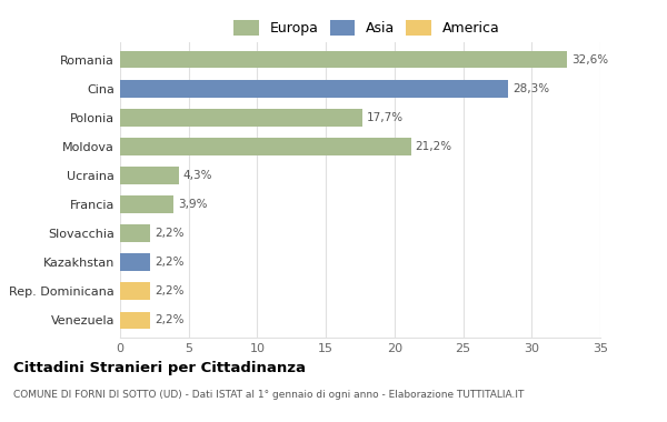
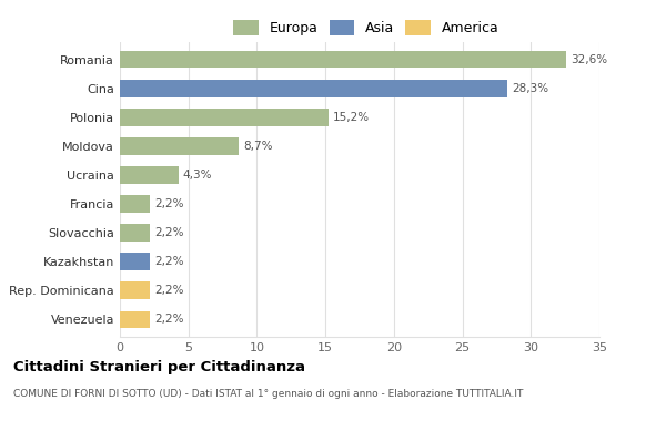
Polonia: 17,7% -> 15,2%
Moldova: 21,2% -> 8,7%
Francia: 3,9% -> 2,2%
